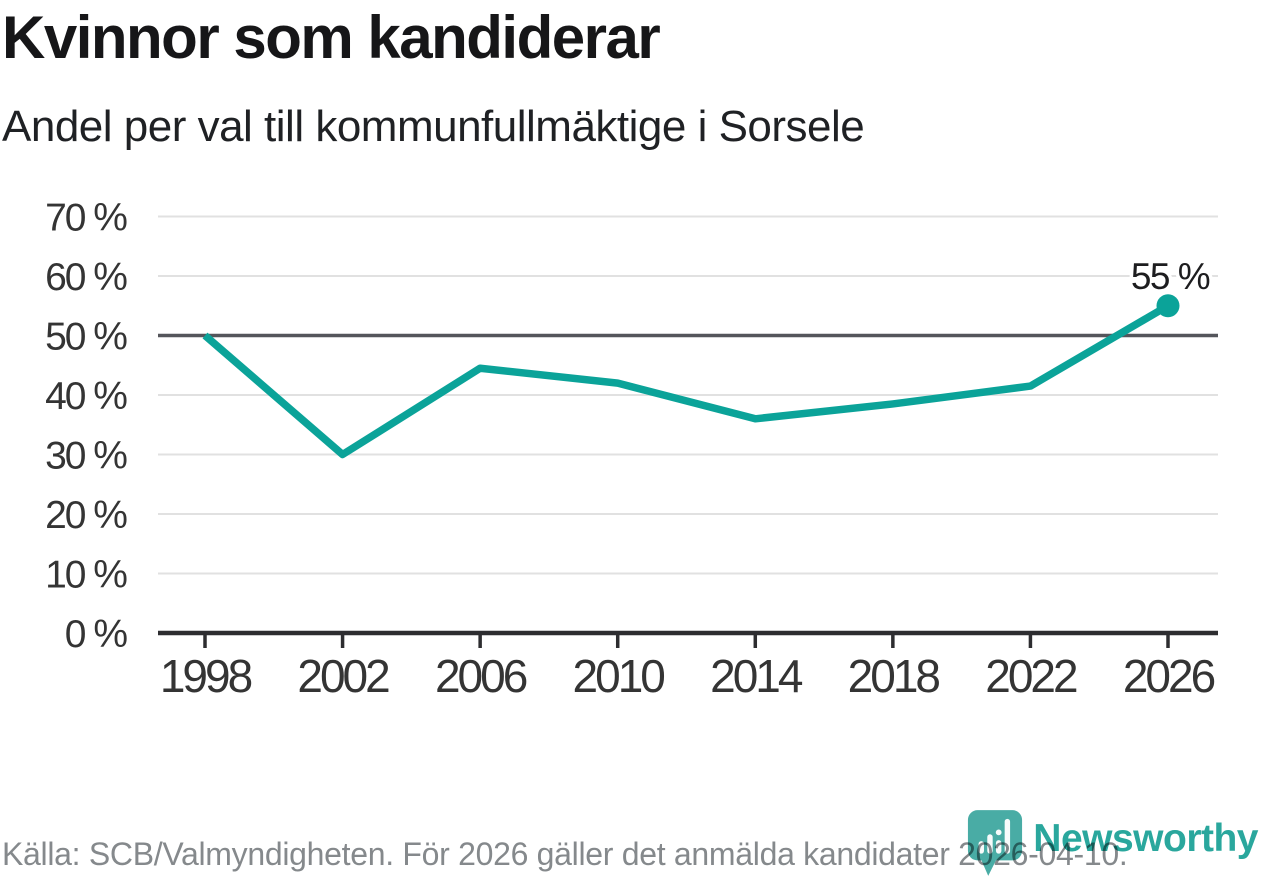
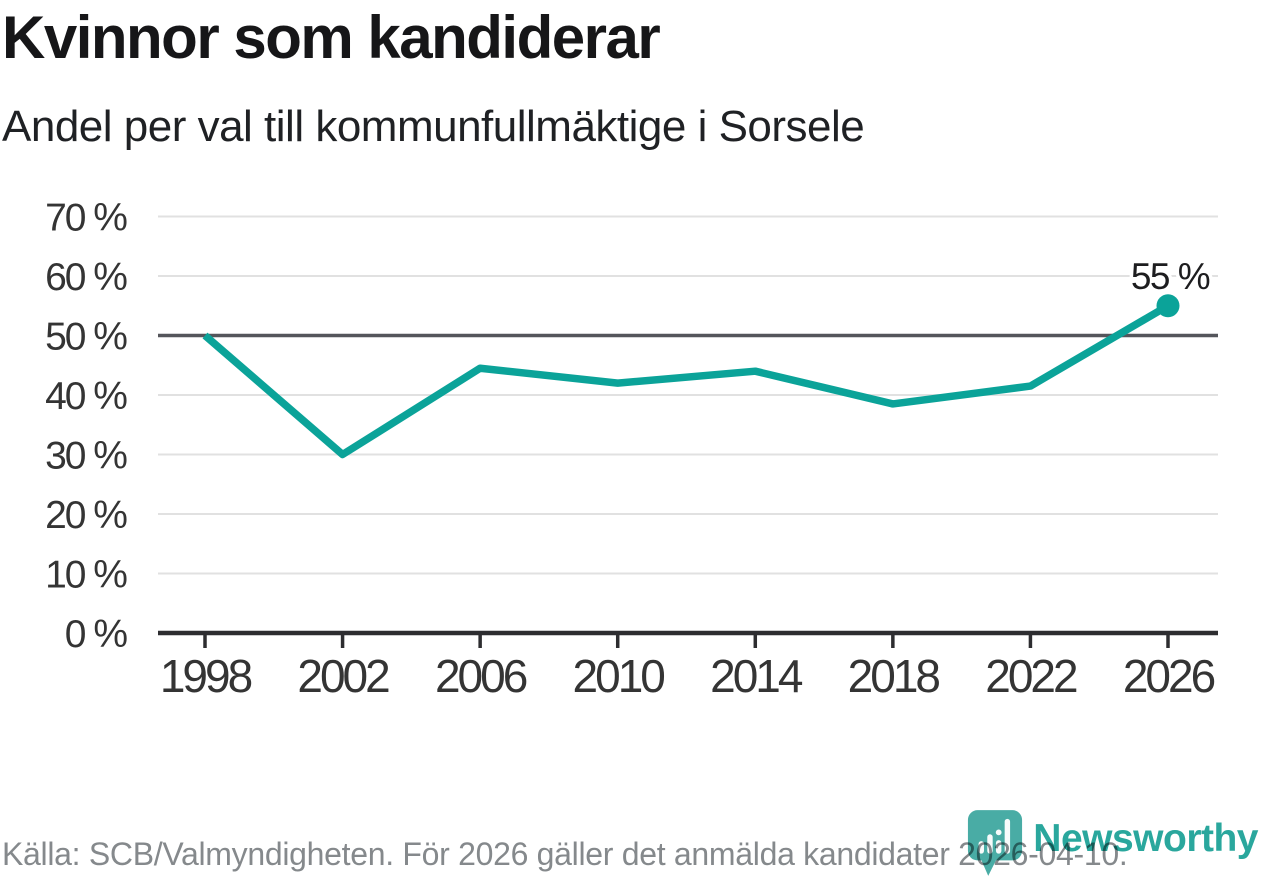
2014: 36% -> 44%
